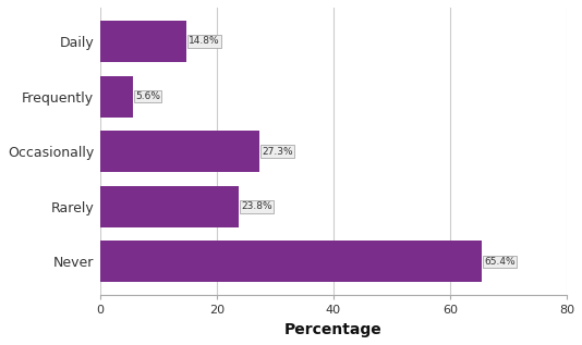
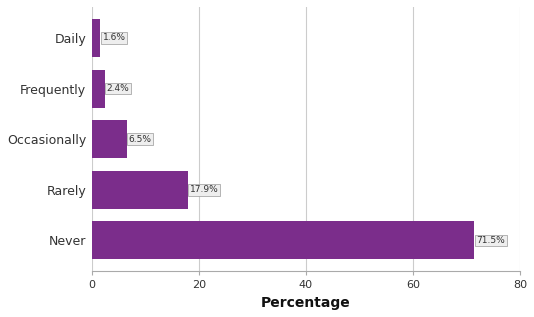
Daily: 14.8% -> 1.6%
Frequently: 5.6% -> 2.4%
Occasionally: 27.3% -> 6.5%
Rarely: 23.8% -> 17.9%
Never: 65.4% -> 71.5%
